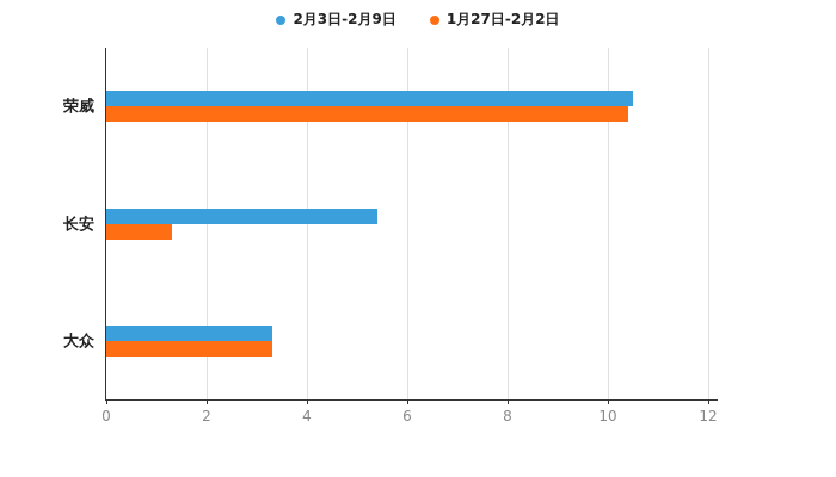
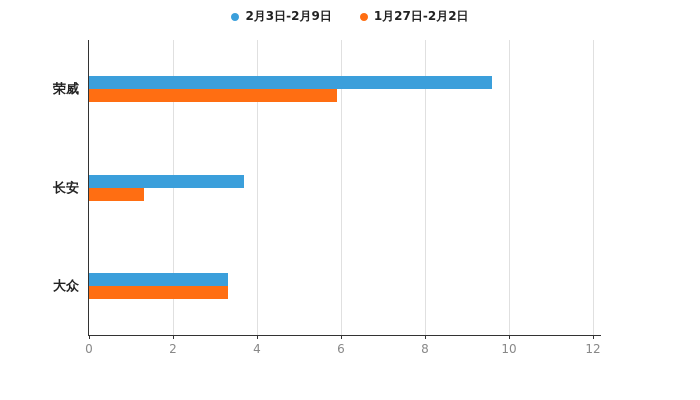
2月3日-2月9日/荣威: 10.5 -> 9.6
1月27日-2月2日/荣威: 10.4 -> 5.9
2月3日-2月9日/长安: 5.4 -> 3.7
